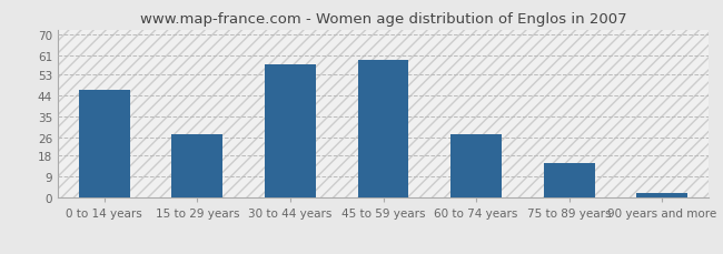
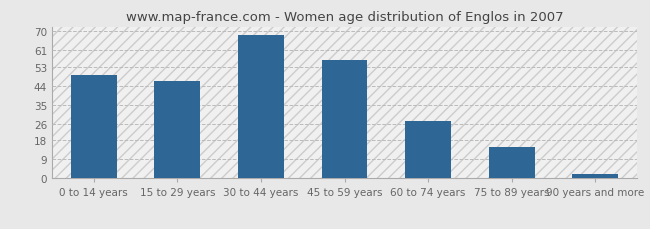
0 to 14 years: 46 -> 49
15 to 29 years: 27 -> 46
30 to 44 years: 57 -> 68
45 to 59 years: 59 -> 56
